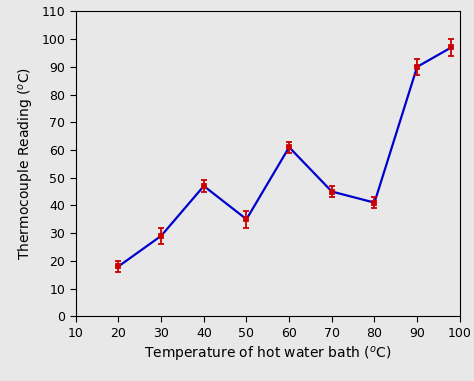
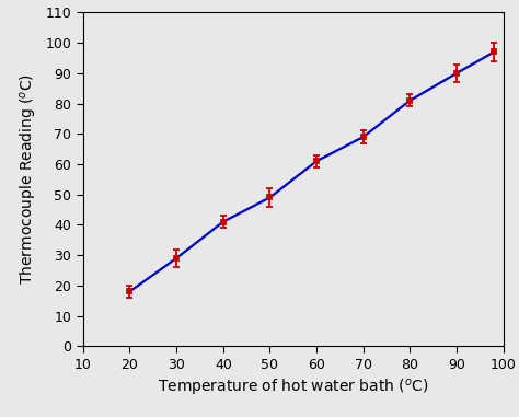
40: 47 -> 41
50: 35 -> 49
70: 45 -> 69
80: 41 -> 81
